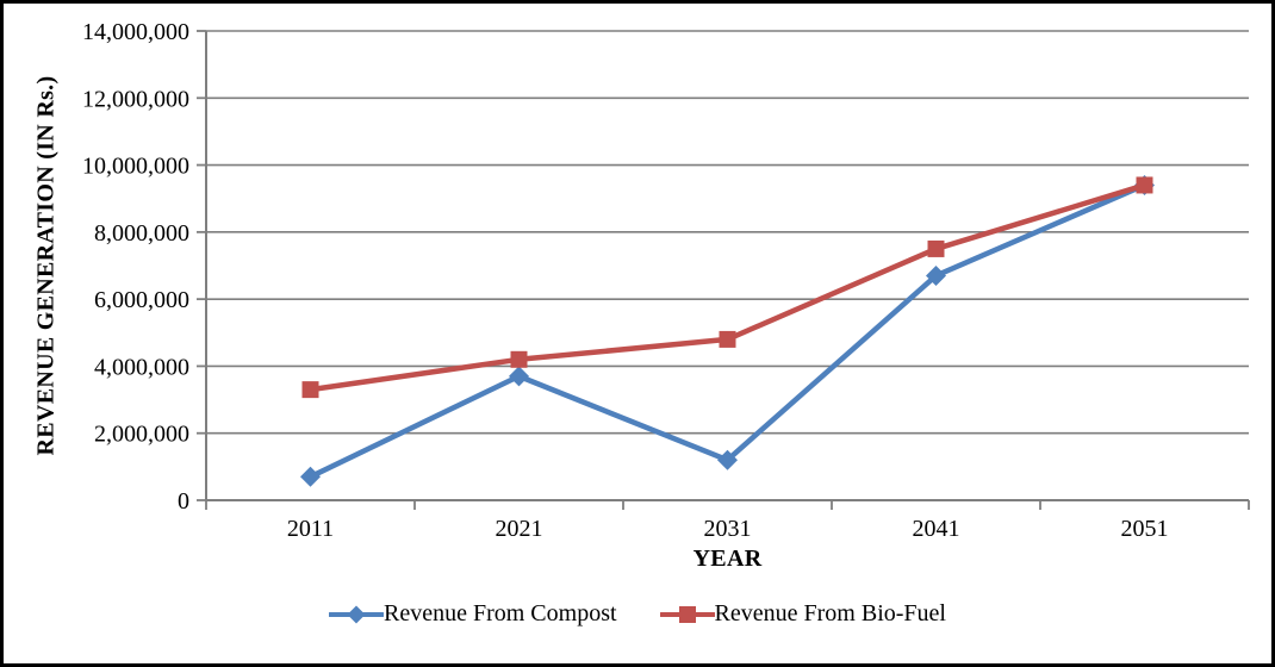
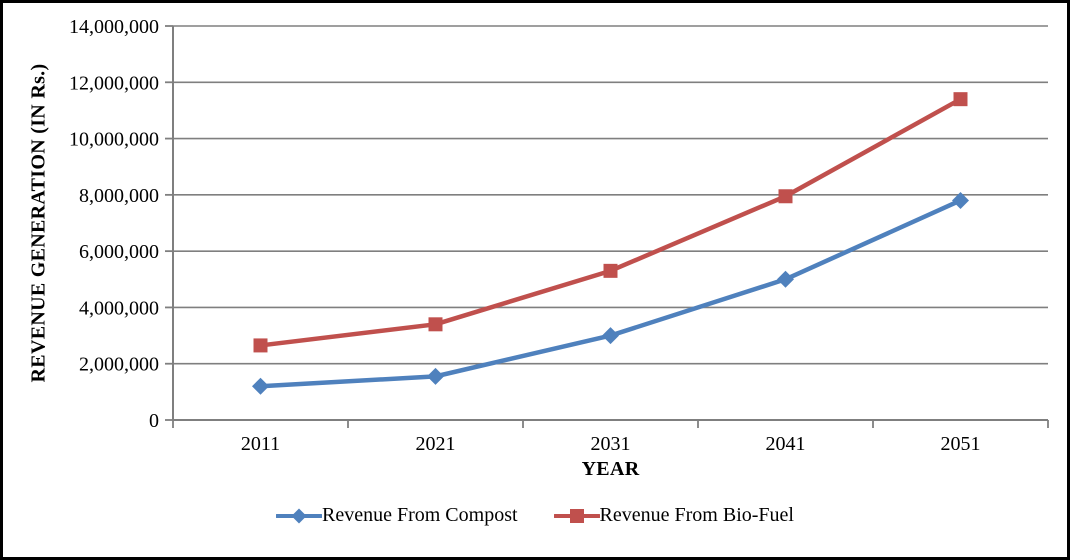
Revenue From Compost/2011: 700000 -> 1200000
Revenue From Bio-Fuel/2011: 3300000 -> 2600000
Revenue From Compost/2021: 3700000 -> 1600000
Revenue From Bio-Fuel/2021: 4200000 -> 3400000
Revenue From Compost/2031: 1200000 -> 3000000
Revenue From Bio-Fuel/2031: 4800000 -> 5300000
Revenue From Compost/2041: 6700000 -> 5000000
Revenue From Bio-Fuel/2041: 7500000 -> 8000000
Revenue From Compost/2051: 9400000 -> 7800000
Revenue From Bio-Fuel/2051: 9400000 -> 11400000
